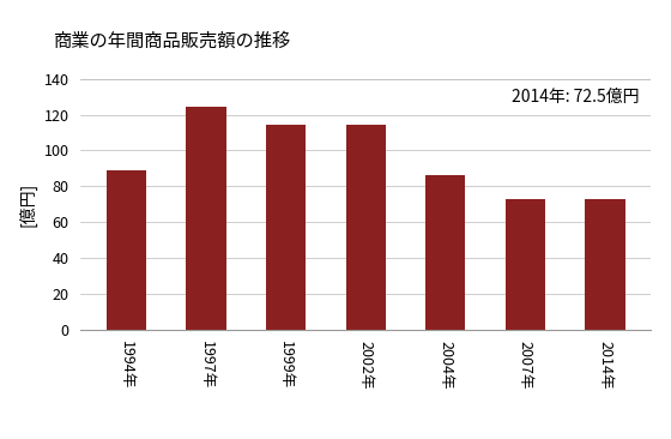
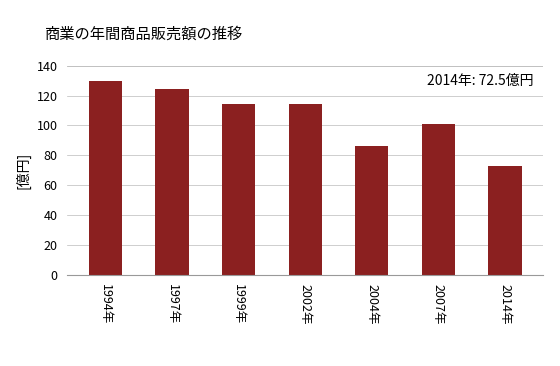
1994年: 89 -> 130
2007年: 73 -> 101
